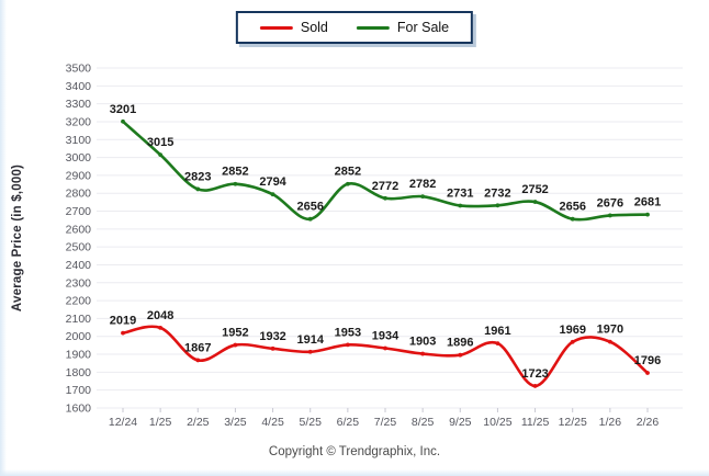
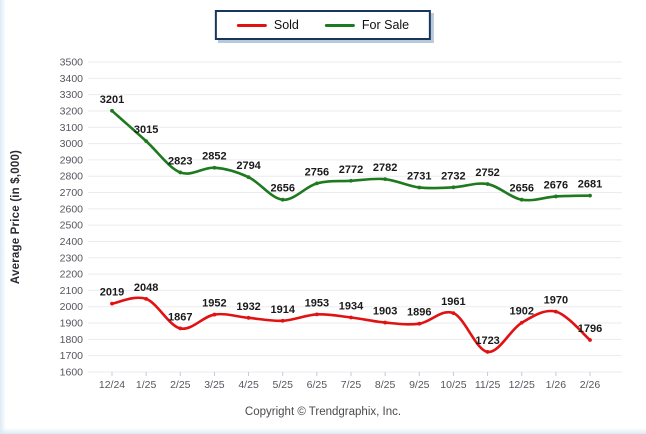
For Sale/6/25: 2852 -> 2756
Sold/12/25: 1969 -> 1902
